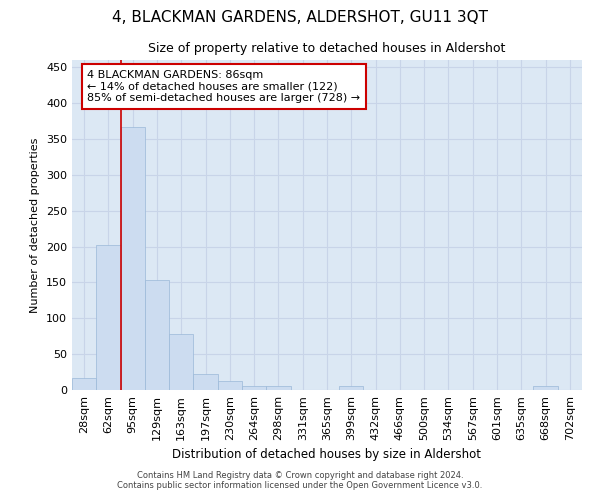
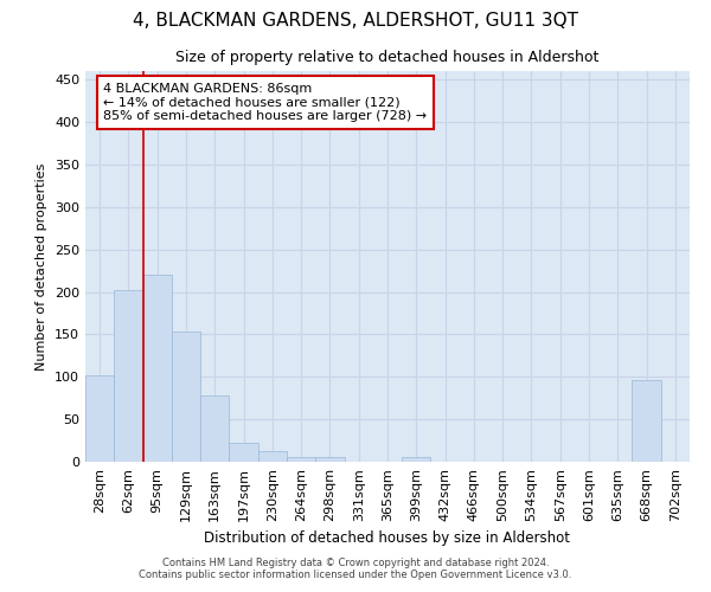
28sqm: 17 -> 102
95sqm: 367 -> 220
668sqm: 5 -> 96
